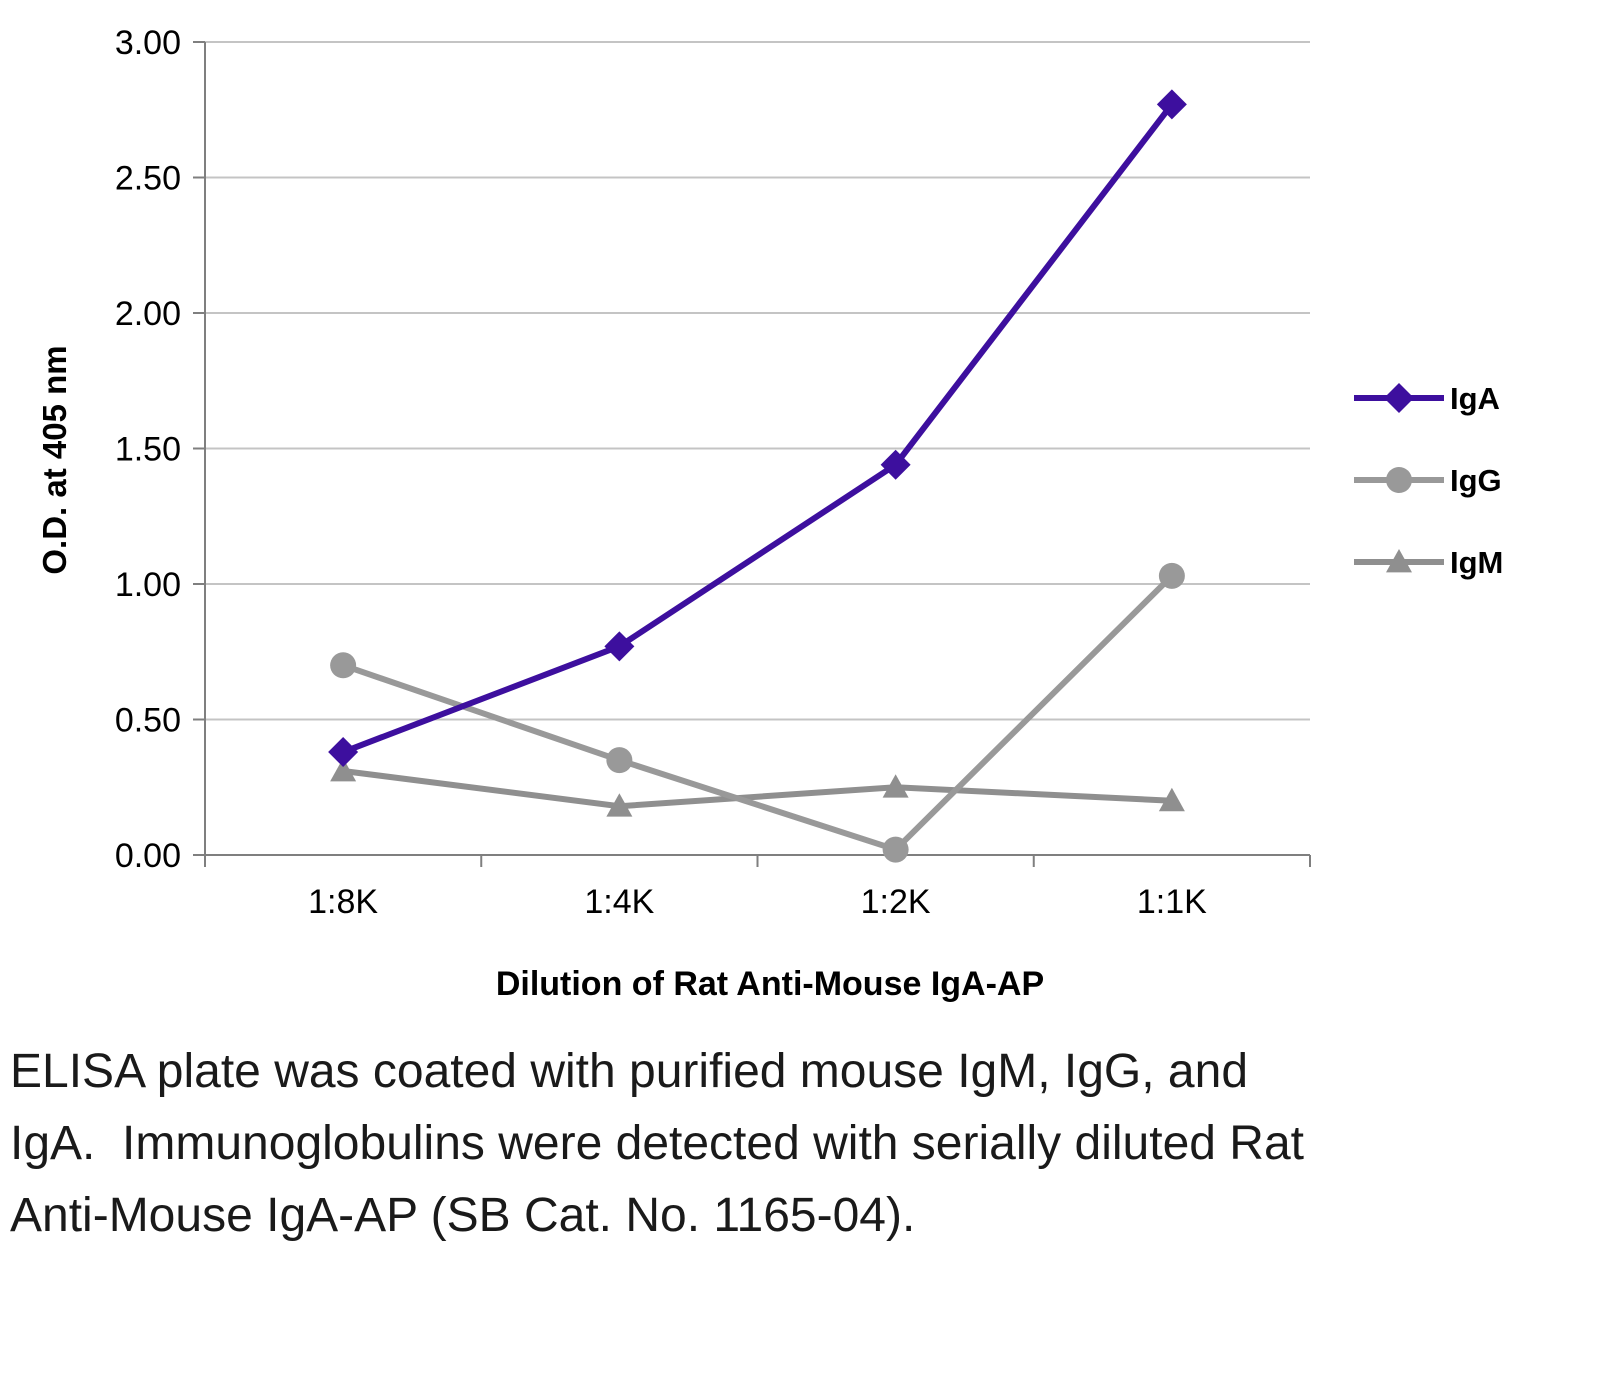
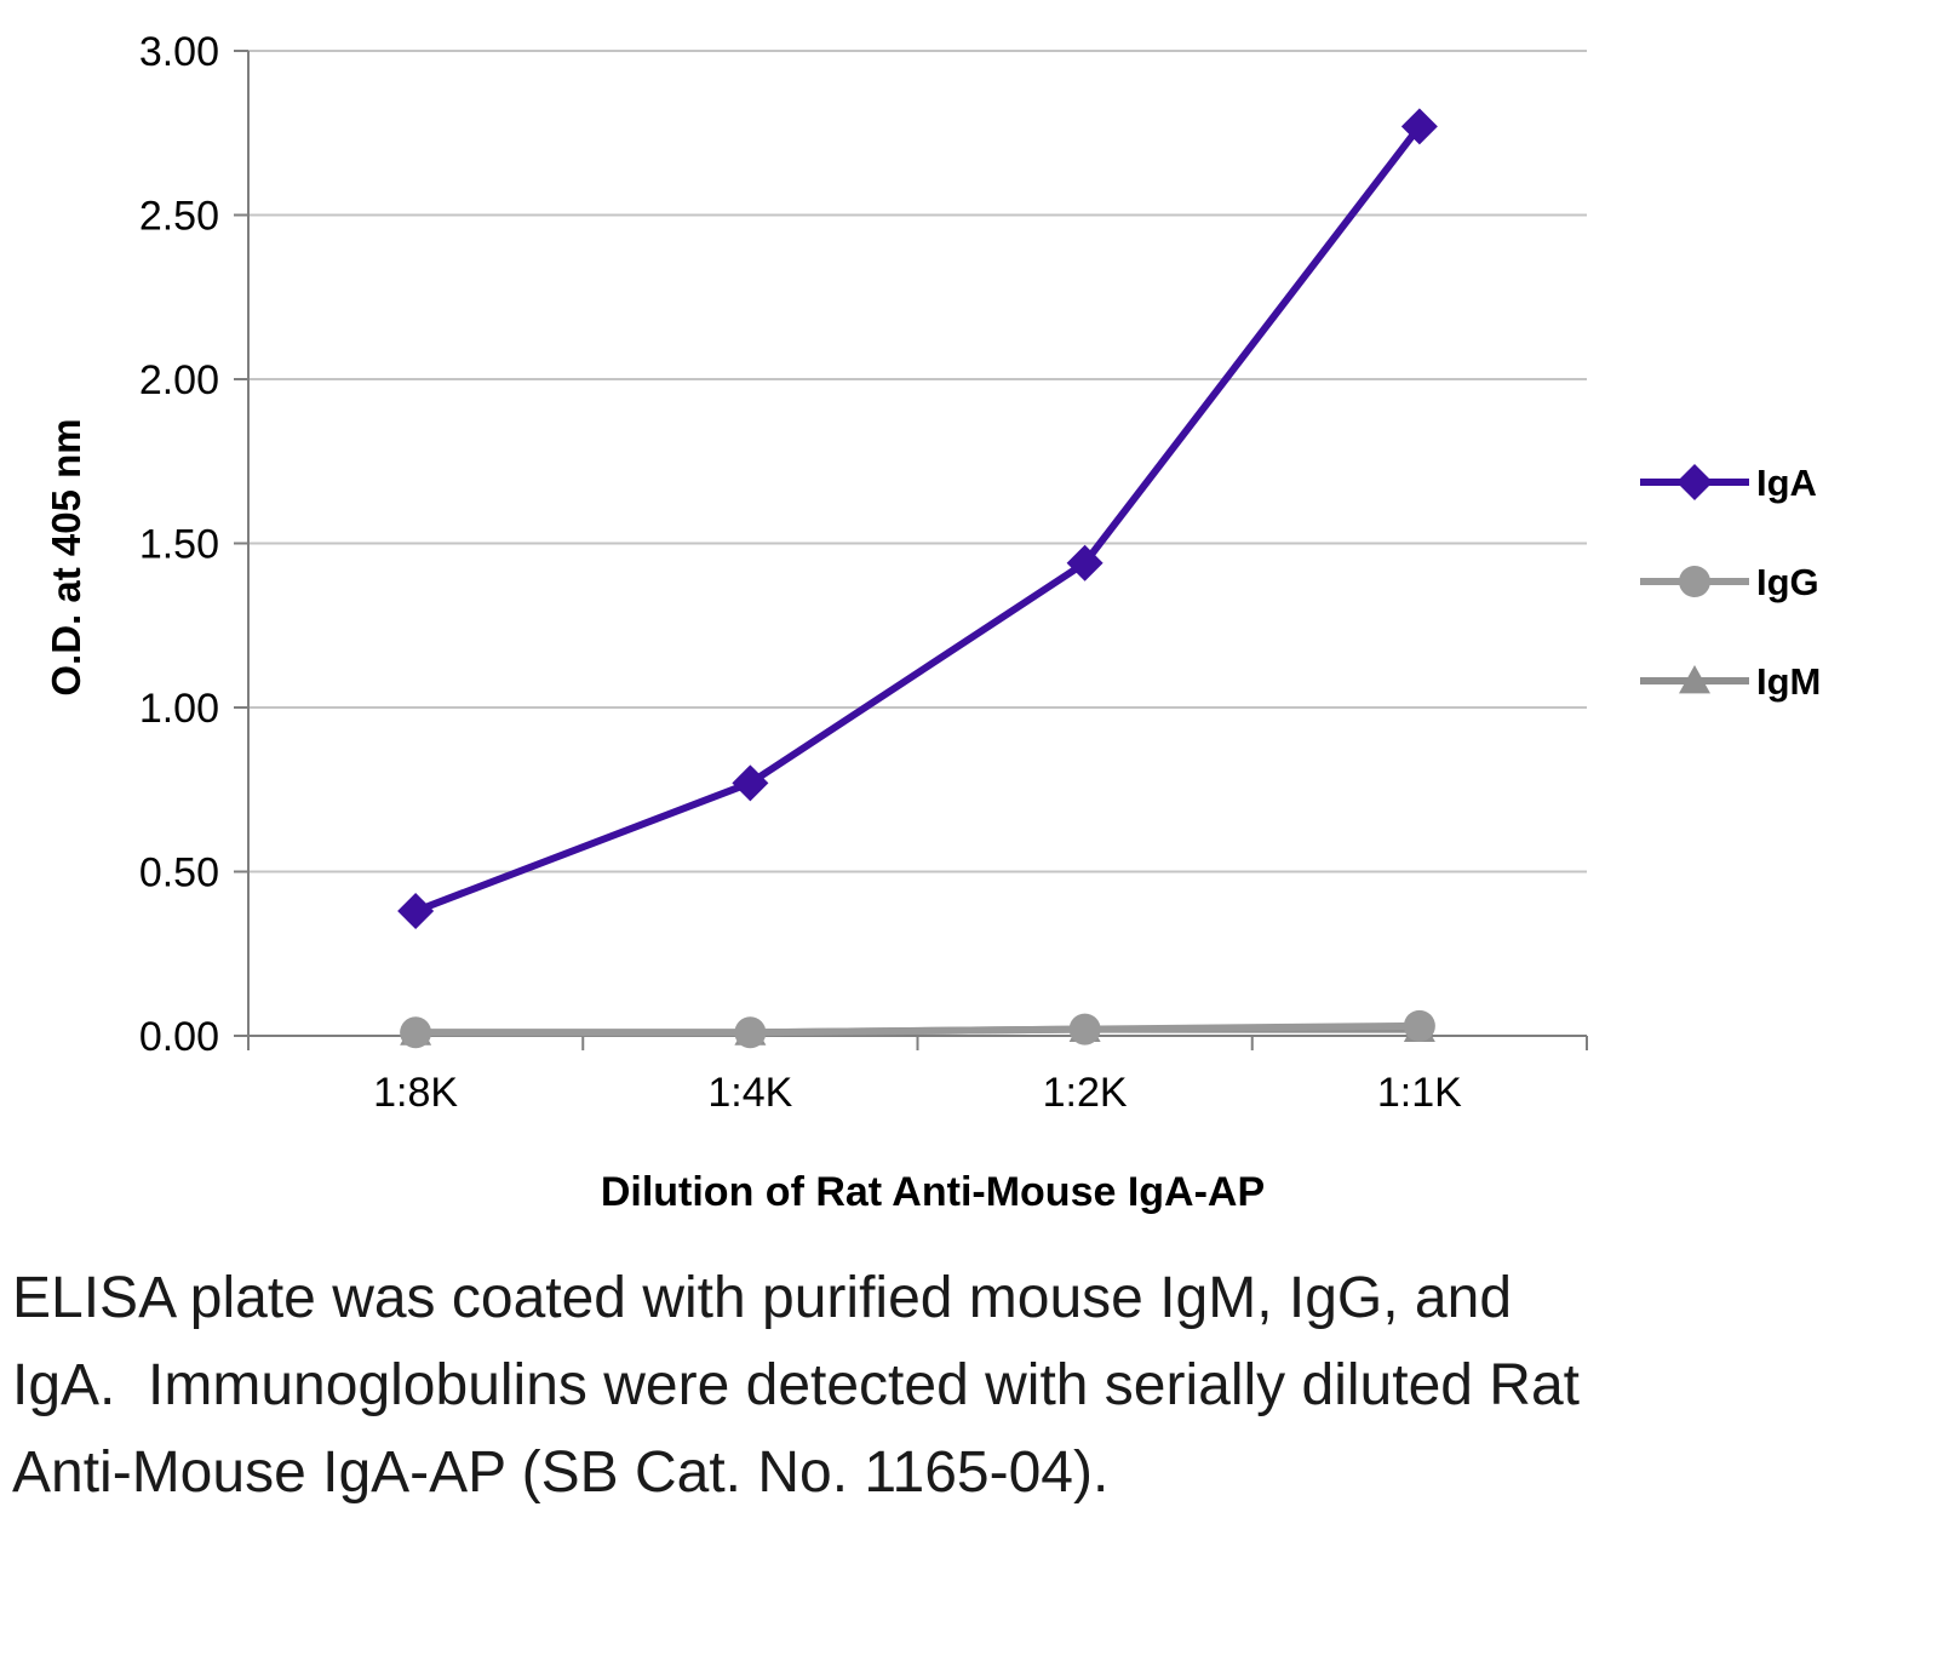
IgG/1:8K: 0.70 -> 0.01
IgM/1:8K: 0.31 -> 0.01
IgG/1:4K: 0.35 -> 0.01
IgM/1:4K: 0.18 -> 0.01
IgM/1:2K: 0.25 -> 0.02
IgG/1:1K: 1.03 -> 0.03
IgM/1:1K: 0.20 -> 0.02
